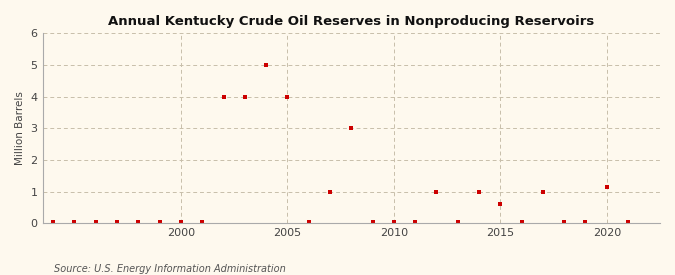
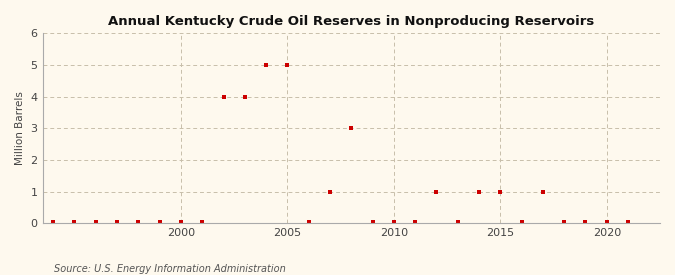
2005: 4.00 -> 5.00
2015: 0.60 -> 1.00
2020: 1.15 -> 0.04
